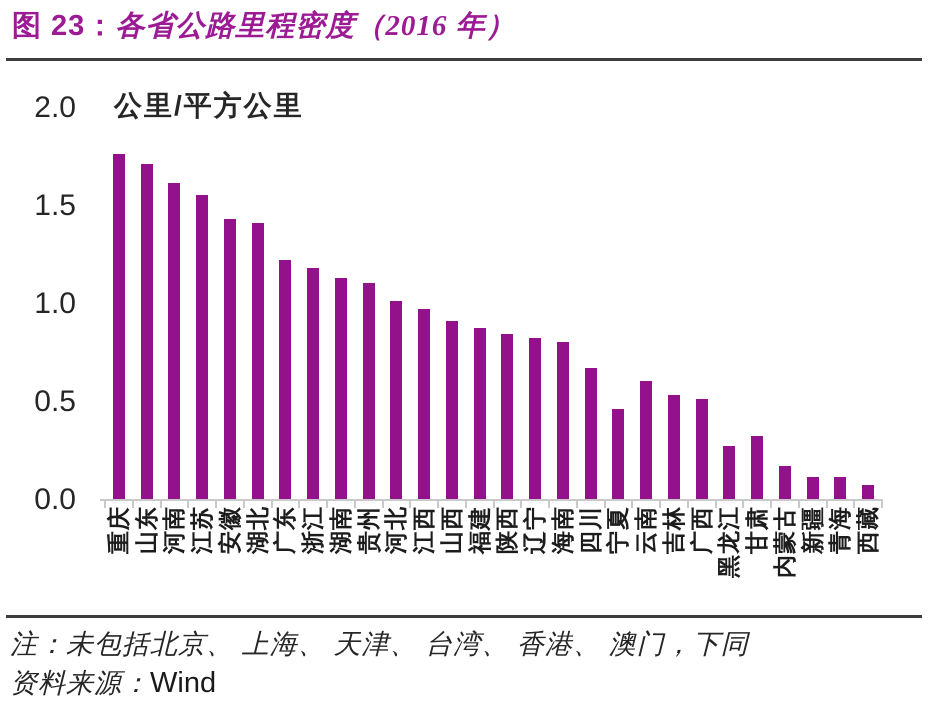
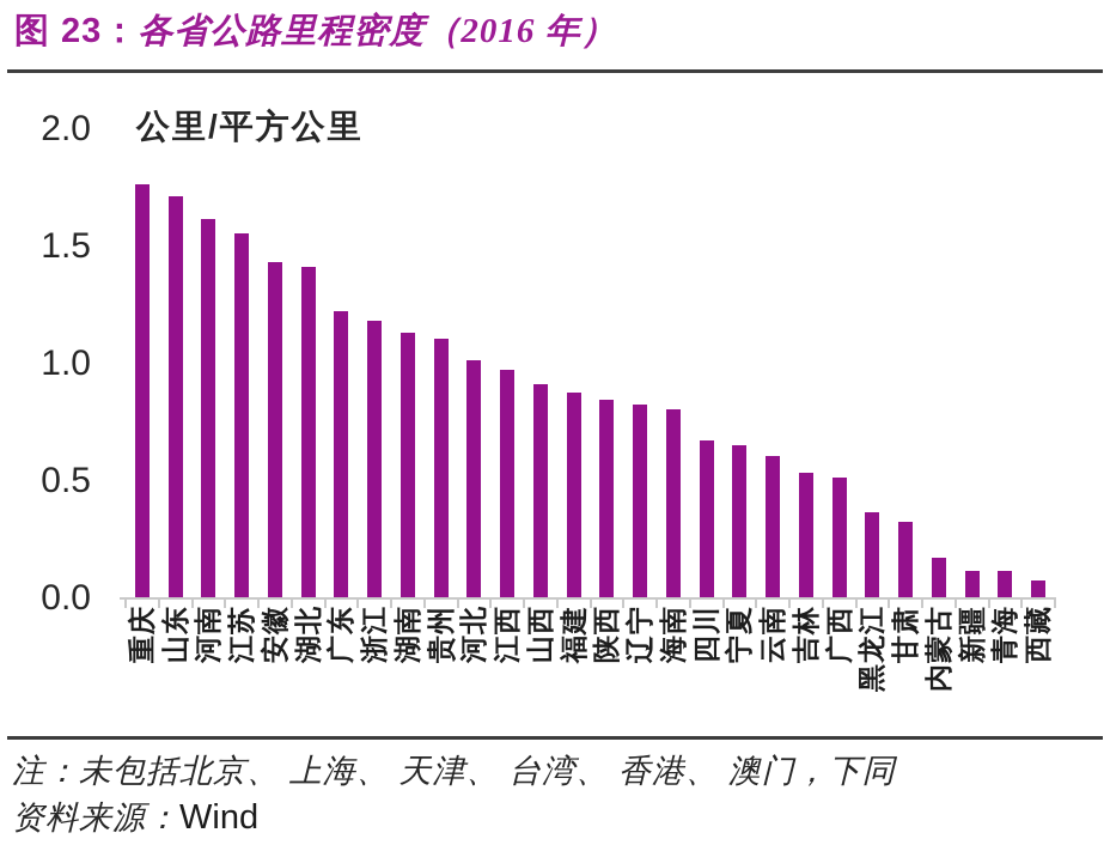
宁夏: 0.46 -> 0.65
黑龙江: 0.27 -> 0.36
